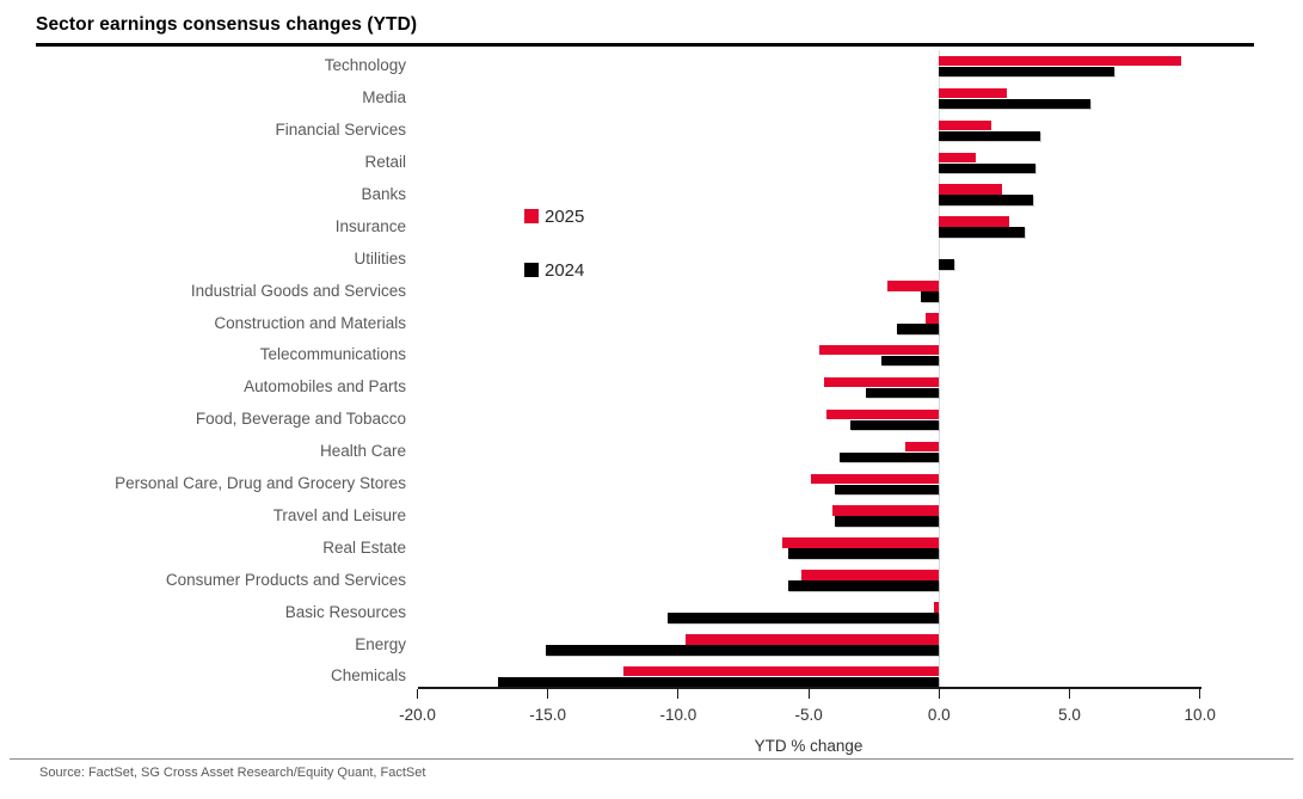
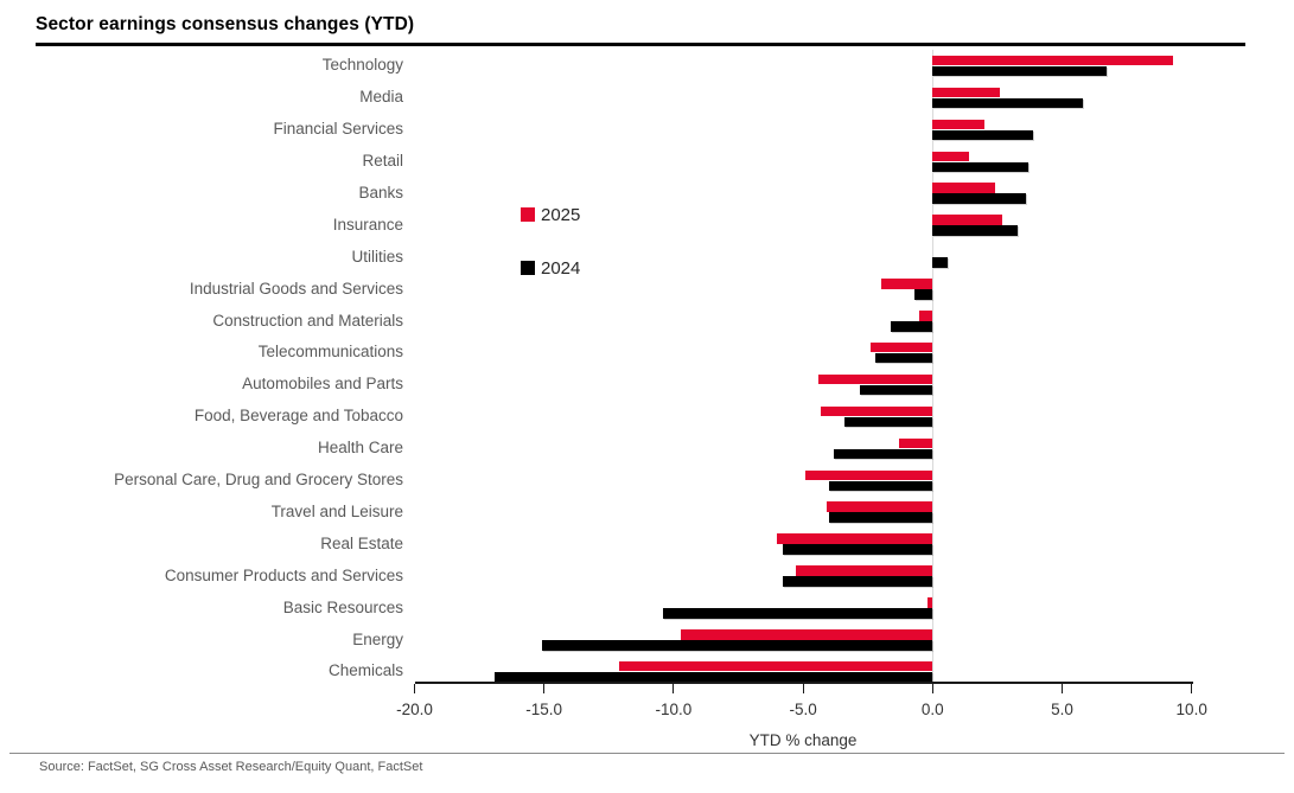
2025/Telecommunications: -4.6 -> -2.4
